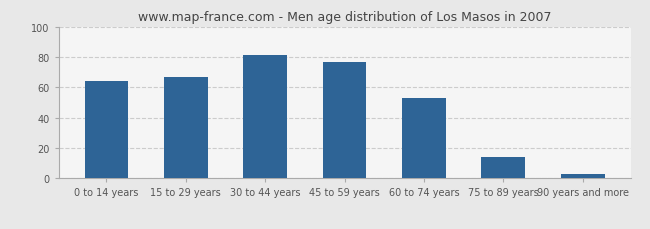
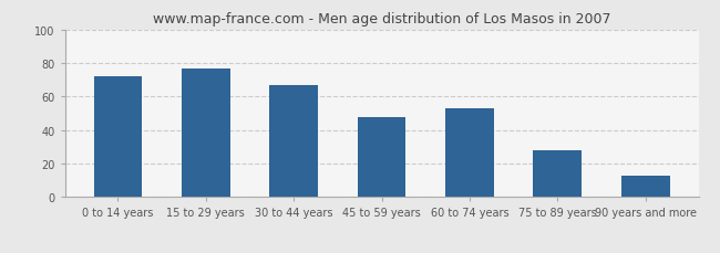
0 to 14 years: 64 -> 72
15 to 29 years: 67 -> 77
30 to 44 years: 81 -> 67
45 to 59 years: 77 -> 48
75 to 89 years: 14 -> 28
90 years and more: 3 -> 13
